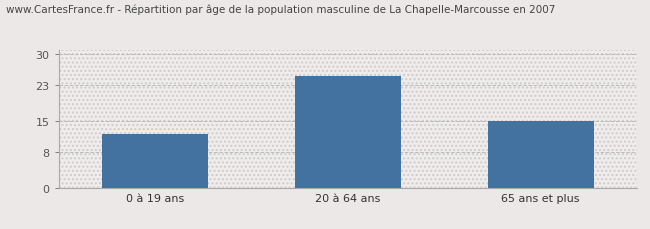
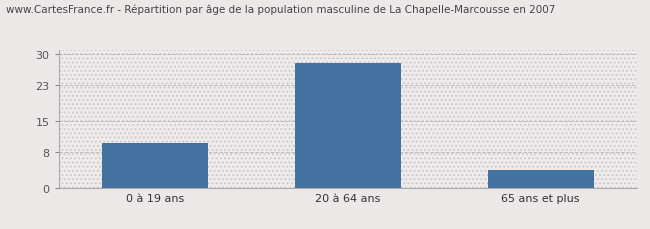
0 à 19 ans: 12 -> 10
20 à 64 ans: 25 -> 28
65 ans et plus: 15 -> 4
